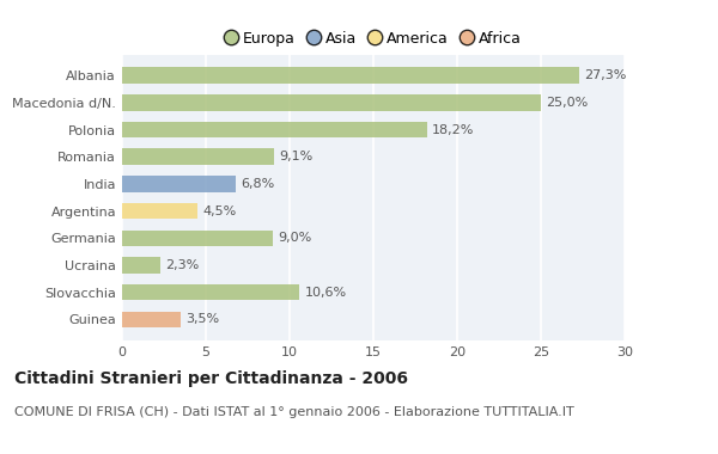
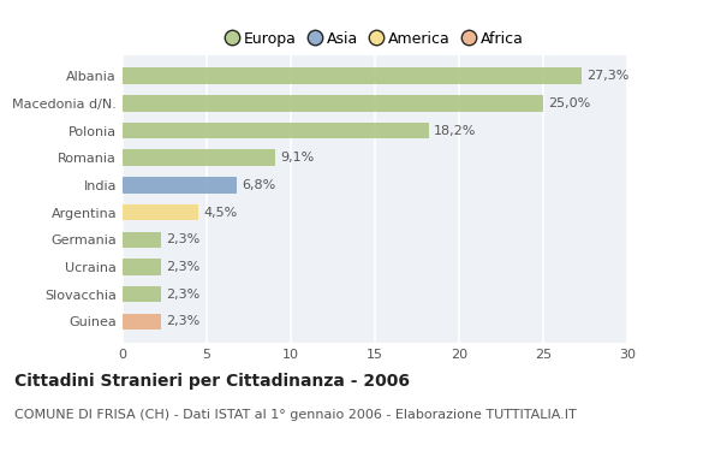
Germania: 9,0% -> 2,3%
Slovacchia: 10,6% -> 2,3%
Guinea: 3,5% -> 2,3%
